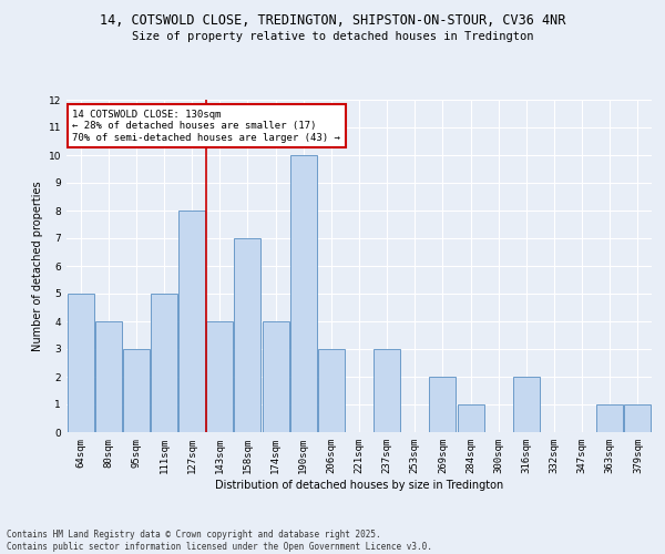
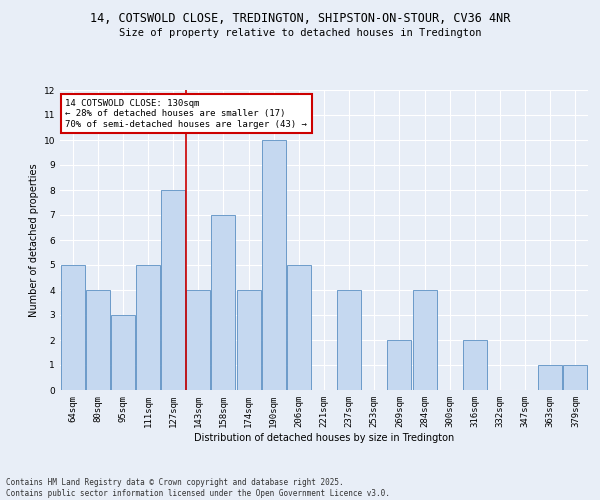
206sqm: 3 -> 5
237sqm: 3 -> 4
284sqm: 1 -> 4
